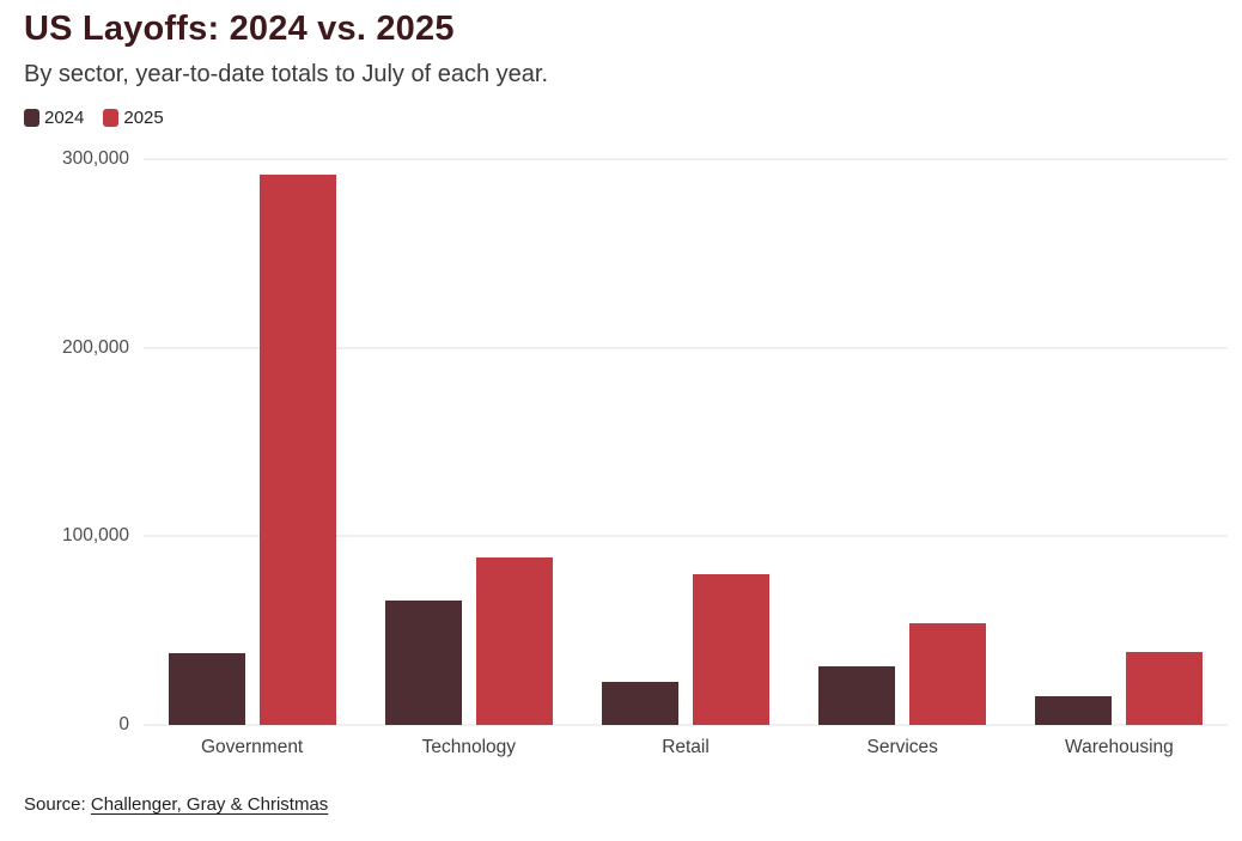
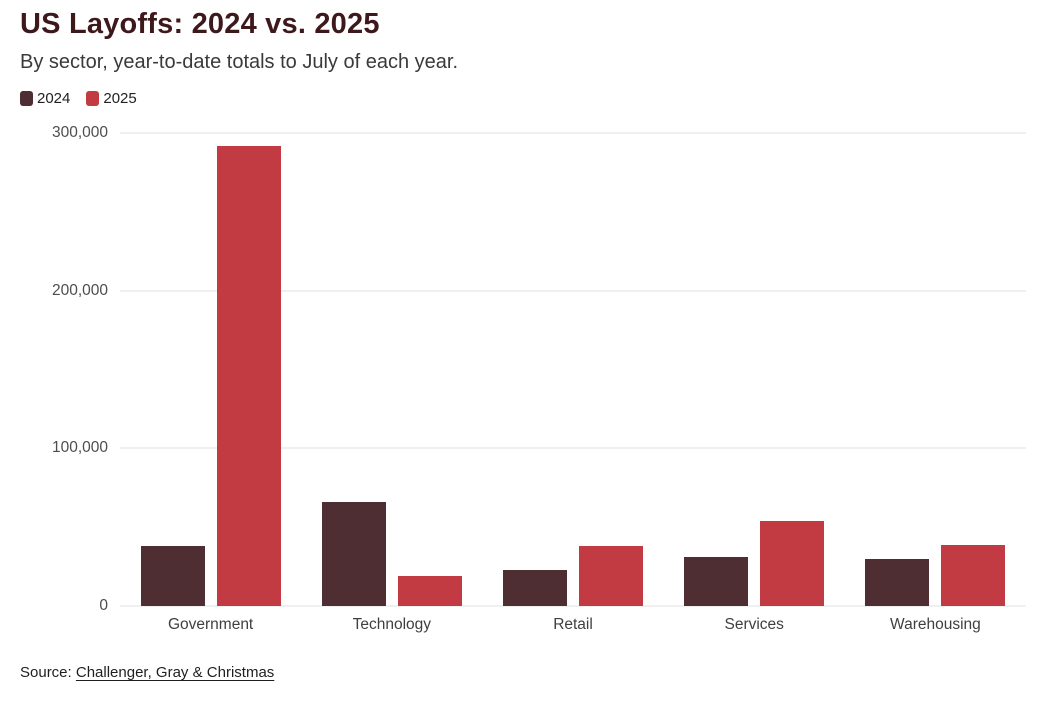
2025/Technology: 89000 -> 19000
2025/Retail: 80000 -> 38000
2024/Warehousing: 15000 -> 30000
